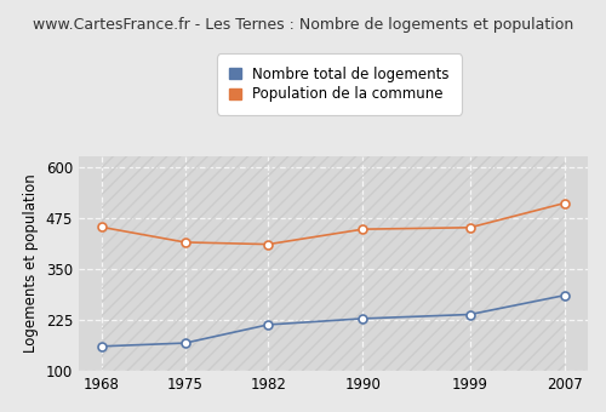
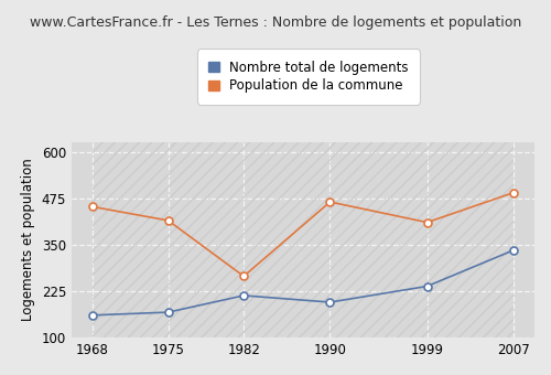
Population de la commune/1982: 410 -> 265
Nombre total de logements/1990: 228 -> 195
Population de la commune/1990: 447 -> 465
Population de la commune/1999: 451 -> 410
Nombre total de logements/2007: 285 -> 335
Population de la commune/2007: 511 -> 490
